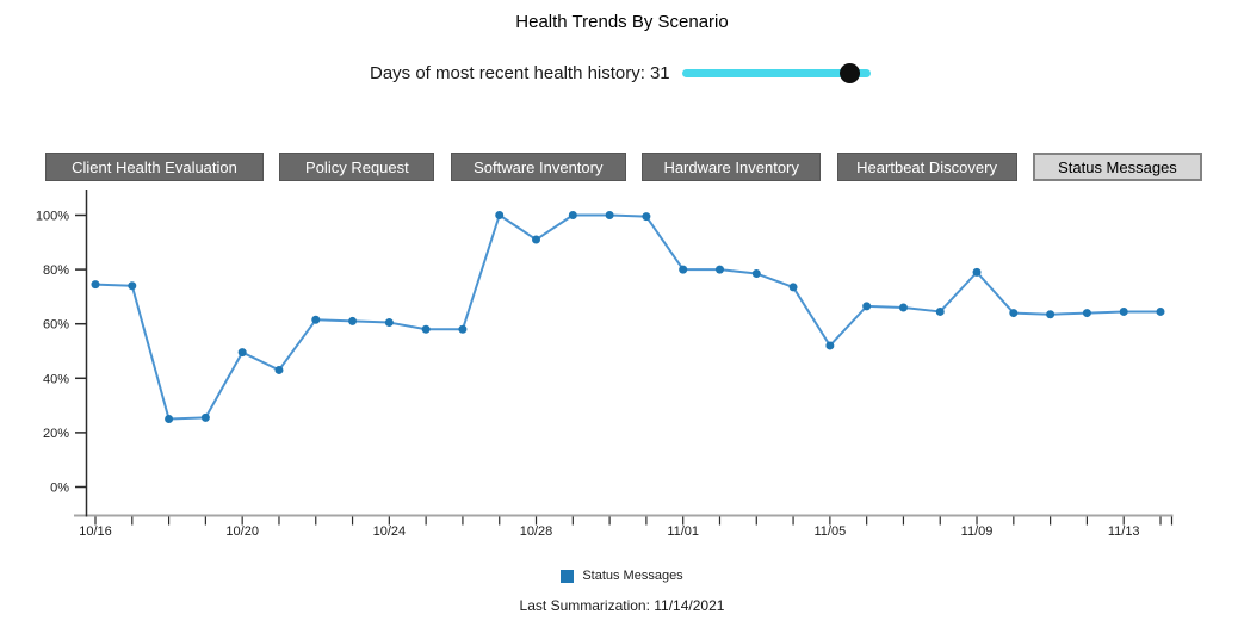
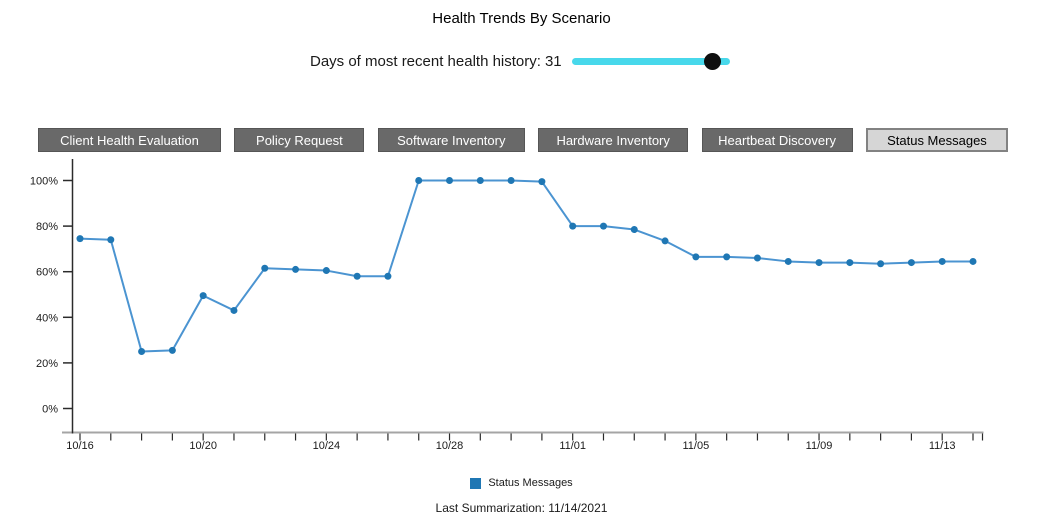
10/28: 91% -> 100%
11/05: 52% -> 66%
11/09: 79% -> 64%
